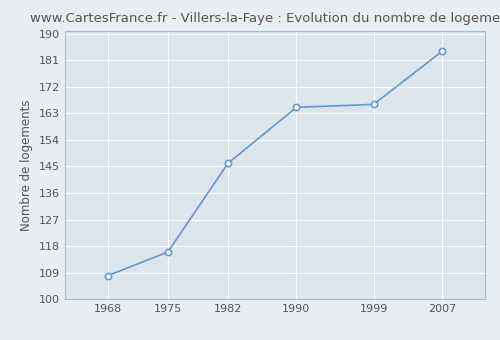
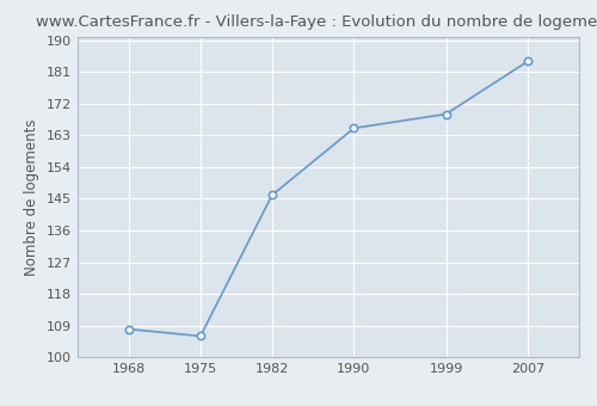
1975: 116 -> 106
1999: 166 -> 169
